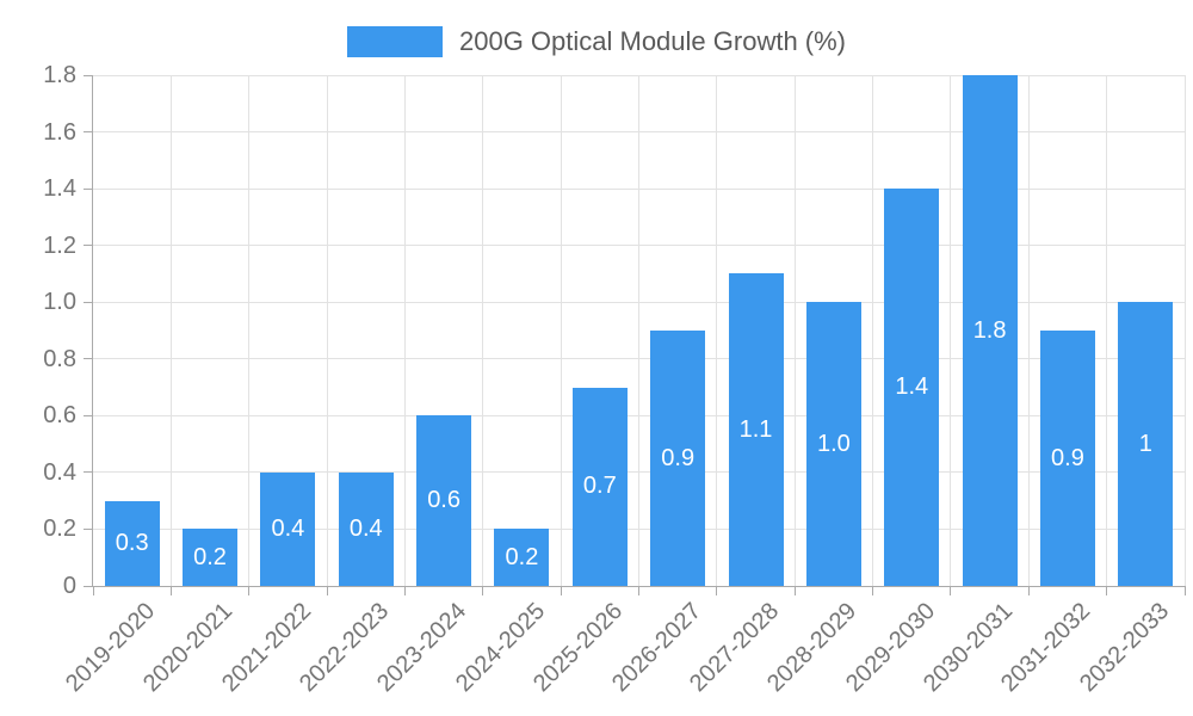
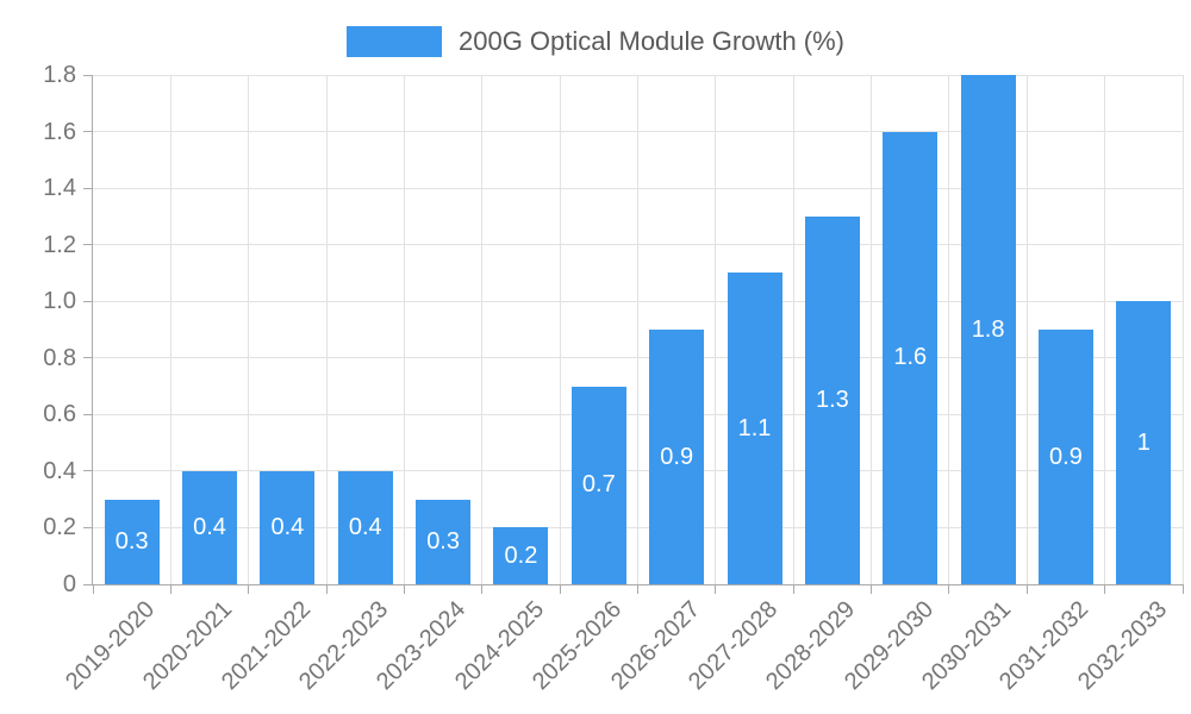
2020-2021: 0.2 -> 0.4
2023-2024: 0.6 -> 0.3
2028-2029: 1.0 -> 1.3
2029-2030: 1.4 -> 1.6
